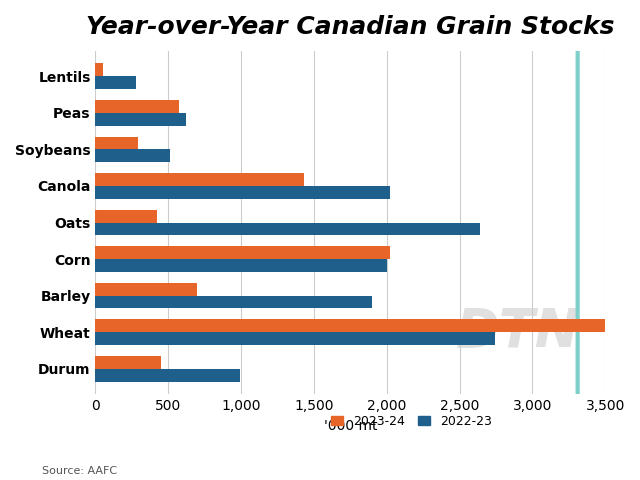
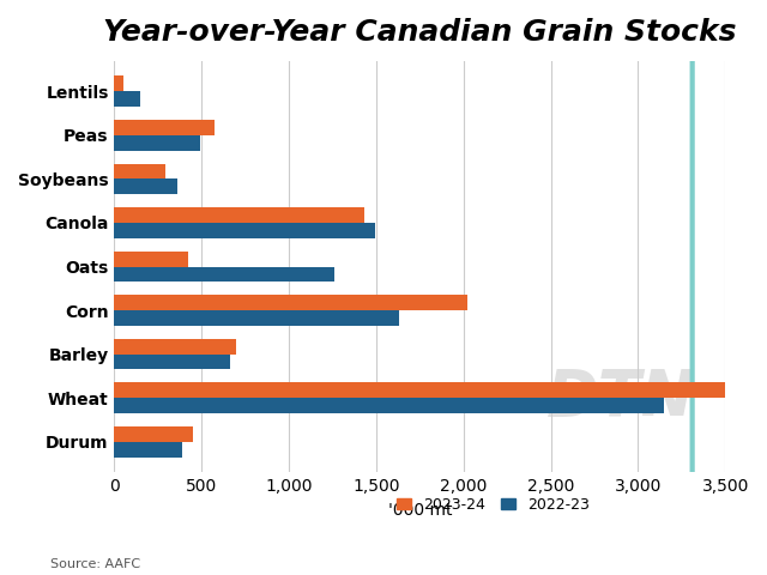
2022-23/Lentils: 280 -> 140
2022-23/Peas: 620 -> 490
2022-23/Soybeans: 510 -> 360
2022-23/Canola: 2,020 -> 1,490
2022-23/Oats: 2,640 -> 1,260
2022-23/Corn: 2,000 -> 1,630
2022-23/Barley: 1,900 -> 660
2022-23/Wheat: 2,740 -> 3,150
2022-23/Durum: 990 -> 390
